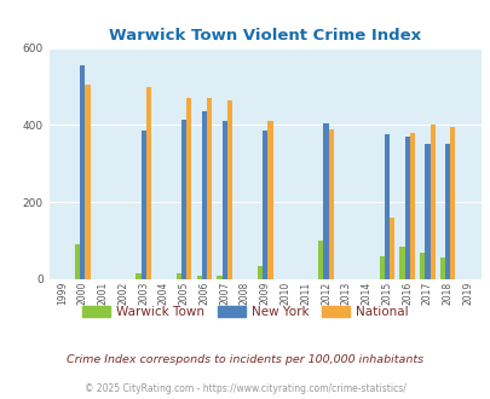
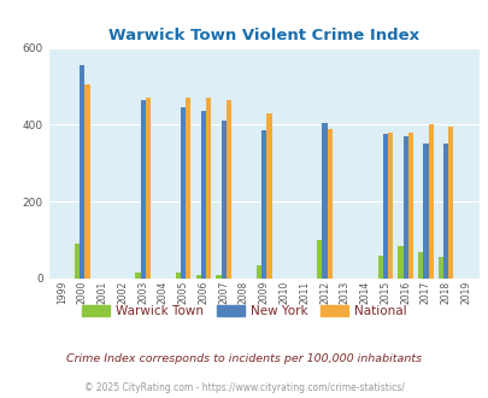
New York/2003: 385 -> 465
National/2003: 500 -> 470
New York/2005: 415 -> 445
National/2009: 410 -> 430
National/2015: 160 -> 380
